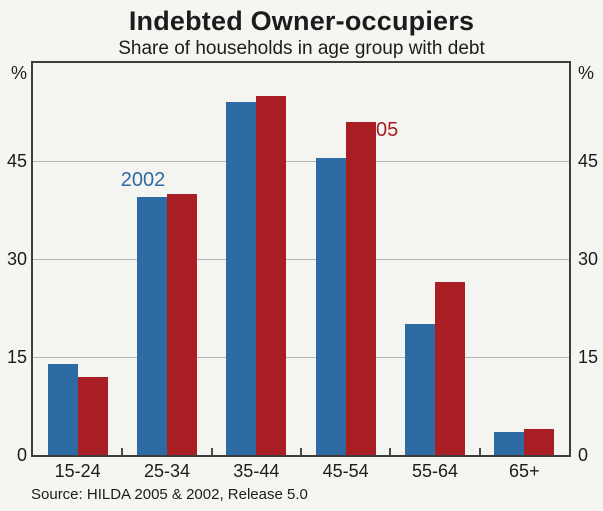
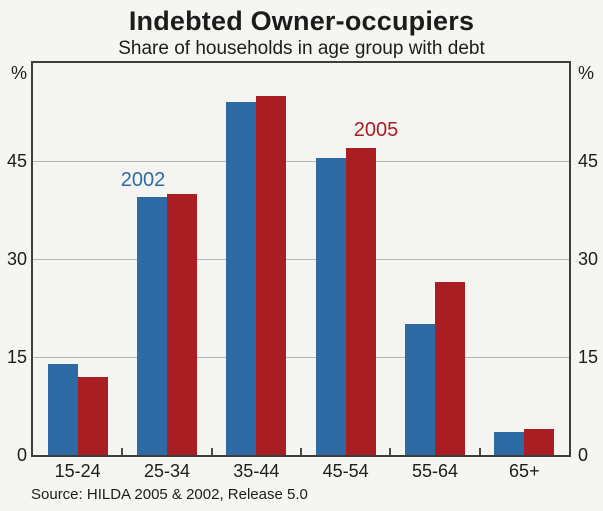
2005/45-54: 51 -> 47
